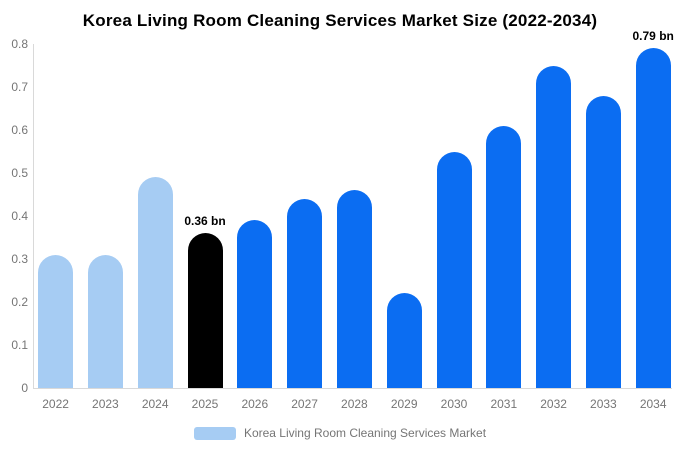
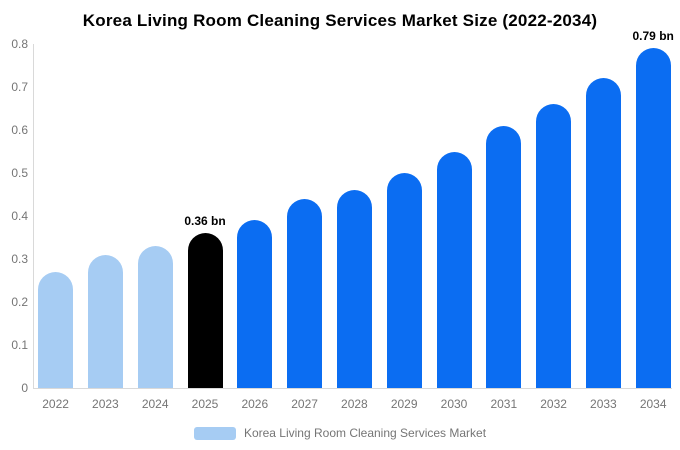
2022: 0.31 -> 0.27
2024: 0.49 -> 0.33
2029: 0.22 -> 0.50
2032: 0.75 -> 0.66
2033: 0.68 -> 0.72
